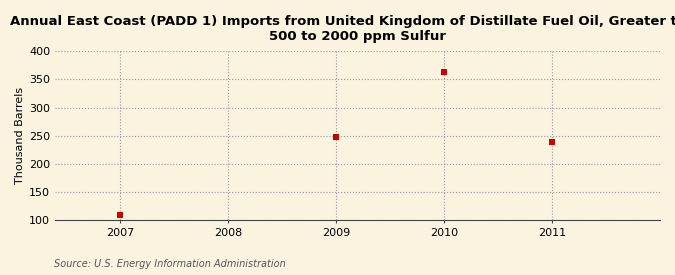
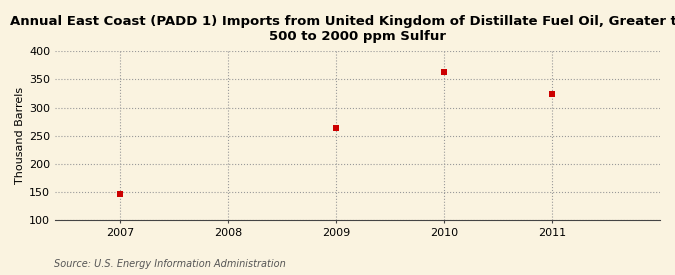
2007: 110 -> 146
2009: 247 -> 264
2011: 239 -> 324
